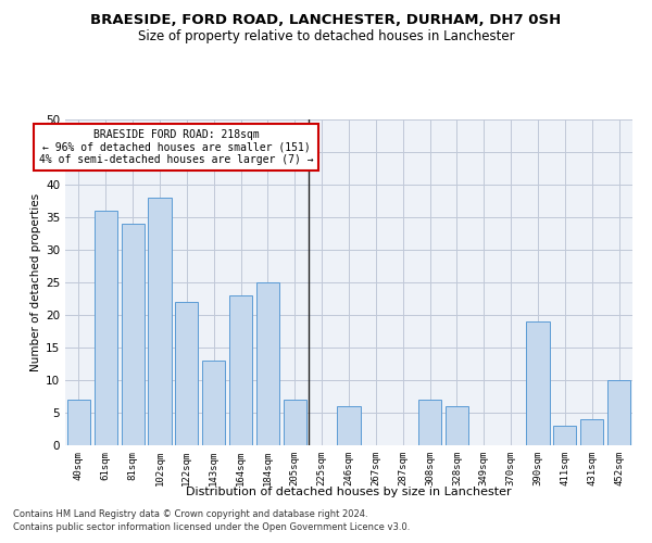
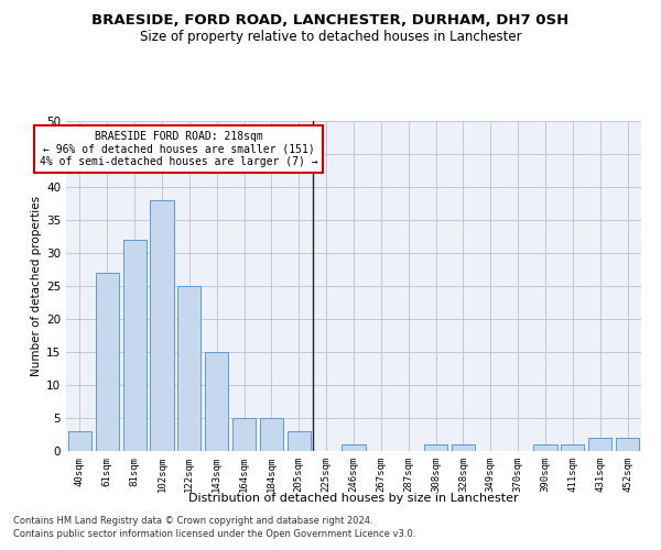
40sqm: 7 -> 3
61sqm: 36 -> 27
81sqm: 34 -> 32
122sqm: 22 -> 25
143sqm: 13 -> 15
164sqm: 23 -> 5
184sqm: 25 -> 5
205sqm: 7 -> 3
246sqm: 6 -> 1
308sqm: 7 -> 1
328sqm: 6 -> 1
390sqm: 19 -> 1
411sqm: 3 -> 1
431sqm: 4 -> 2
452sqm: 10 -> 2
